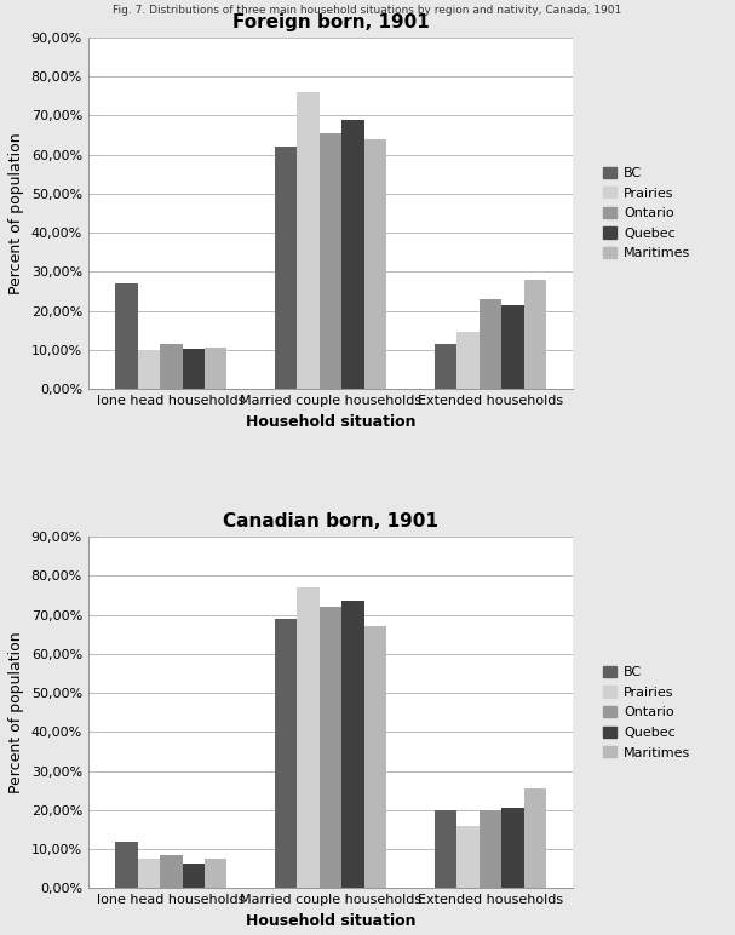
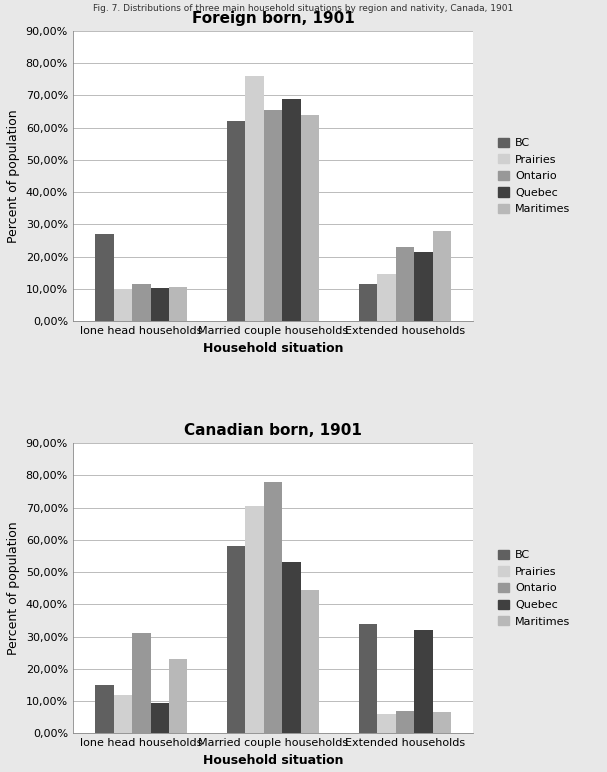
Canadian born, 1901/BC/lone head households: 12% -> 15%
Canadian born, 1901/Prairies/lone head households: 7,5% -> 12,0%
Canadian born, 1901/Ontario/lone head households: 8,5% -> 31,0%
Canadian born, 1901/Quebec/lone head households: 6,3% -> 9,5%
Canadian born, 1901/Maritimes/lone head households: 7,5% -> 23,0%
Canadian born, 1901/BC/Married couple households: 69% -> 58%
Canadian born, 1901/Prairies/Married couple households: 77,0% -> 70,5%
Canadian born, 1901/Ontario/Married couple households: 72,0% -> 78,0%
Canadian born, 1901/Quebec/Married couple households: 73,5% -> 53,0%
Canadian born, 1901/Maritimes/Married couple households: 67,0% -> 44,5%
Canadian born, 1901/BC/Extended households: 20% -> 34%
Canadian born, 1901/Prairies/Extended households: 16,0% -> 6,0%
Canadian born, 1901/Ontario/Extended households: 20,0% -> 7,0%
Canadian born, 1901/Quebec/Extended households: 20,5% -> 32,0%
Canadian born, 1901/Maritimes/Extended households: 25,5% -> 6,5%
